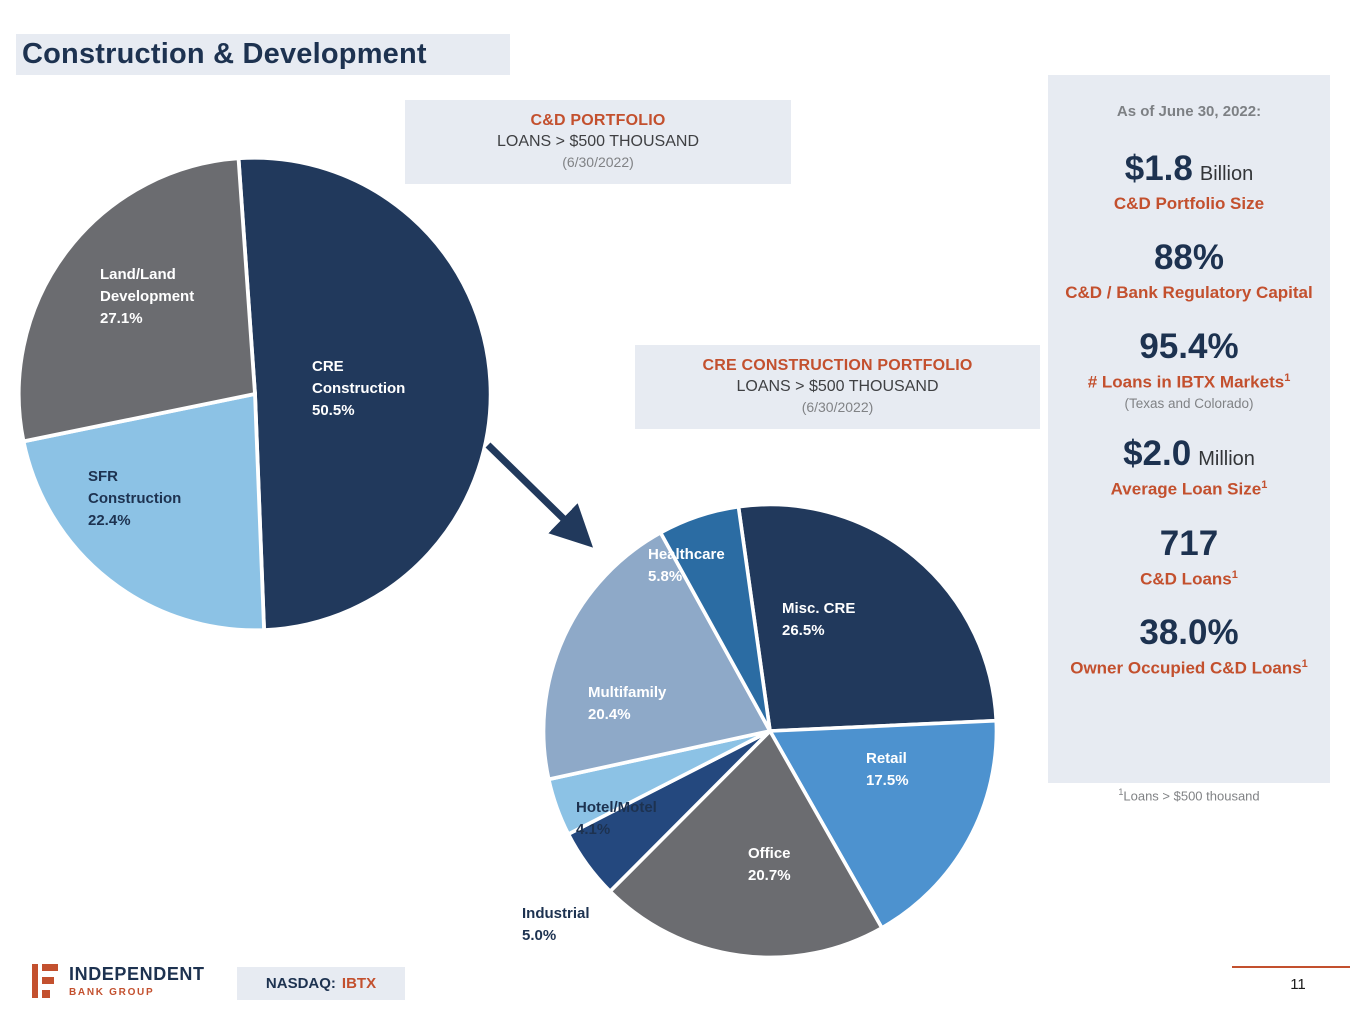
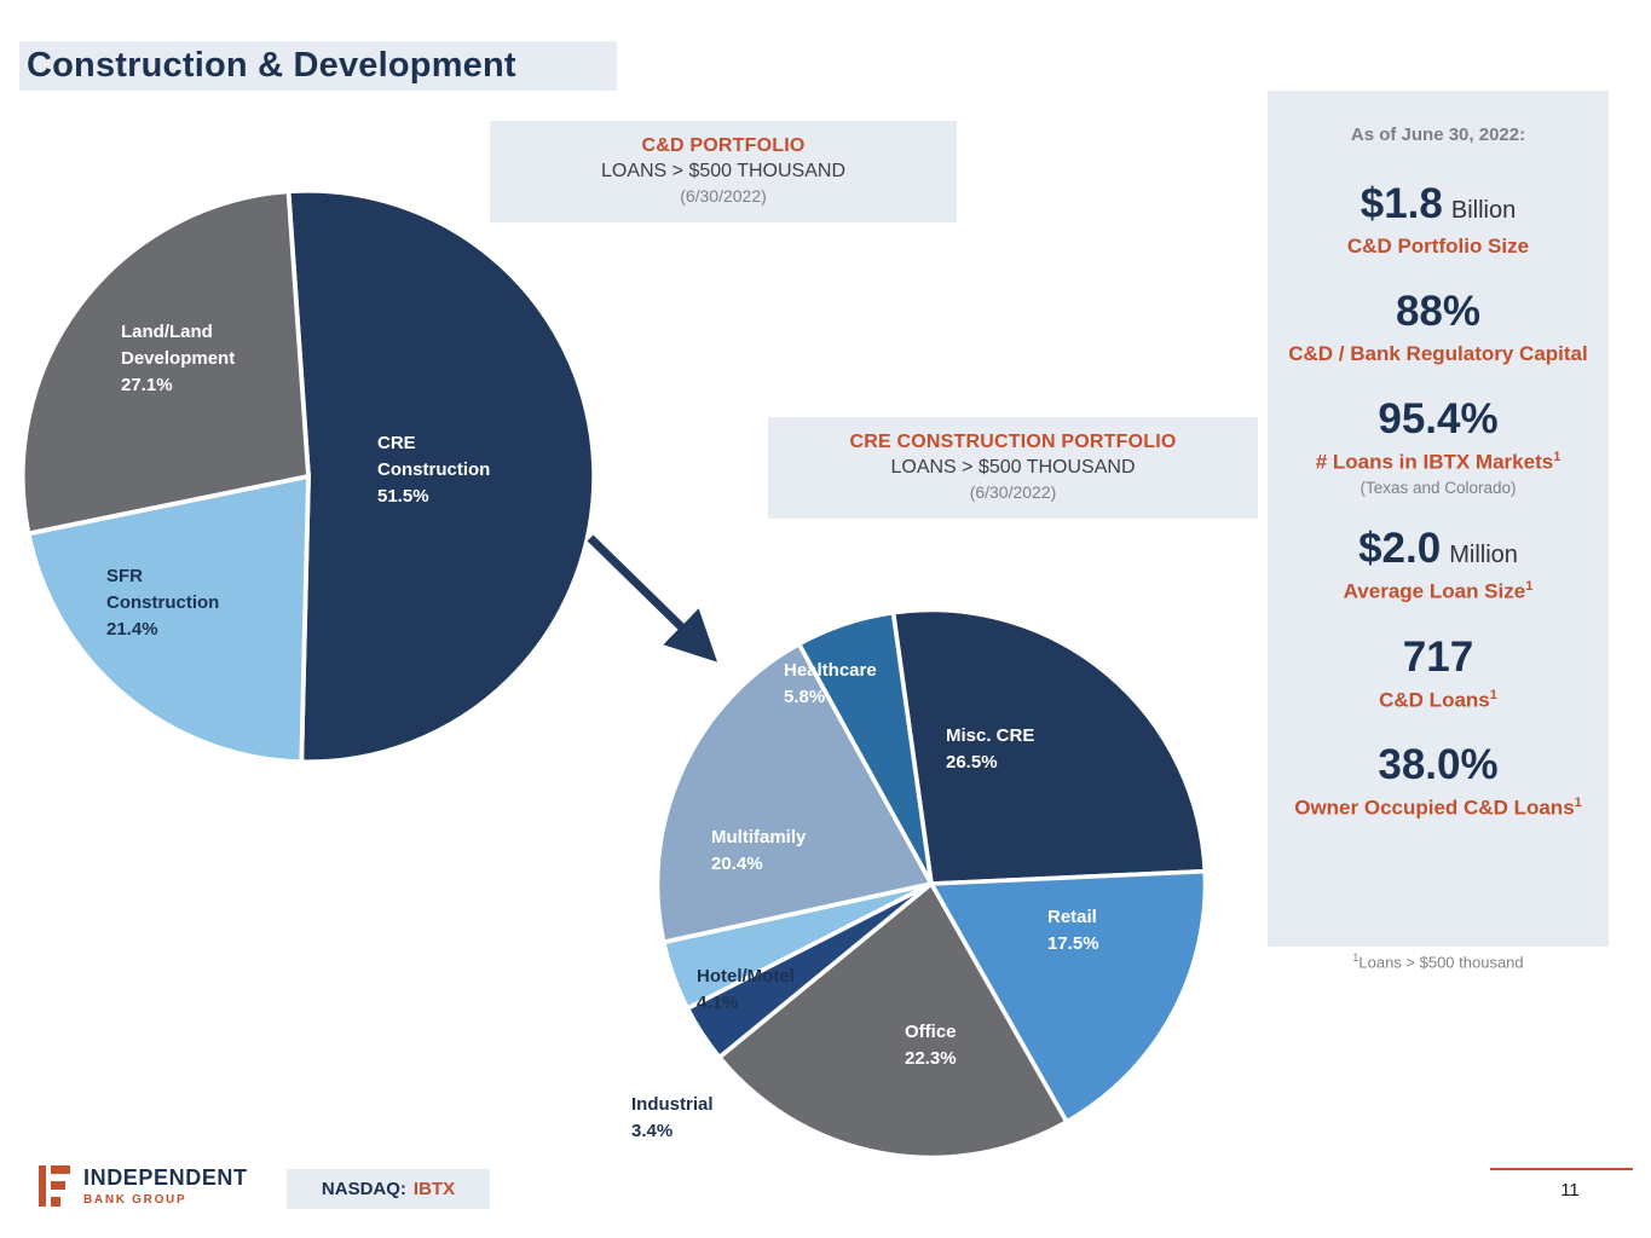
C&D PORTFOLIO/CRE Construction: 50.5% -> 51.5%
C&D PORTFOLIO/SFR Construction: 22.4% -> 21.4%
CRE CONSTRUCTION PORTFOLIO/Office: 20.7% -> 22.3%
CRE CONSTRUCTION PORTFOLIO/Industrial: 5.0% -> 3.4%
